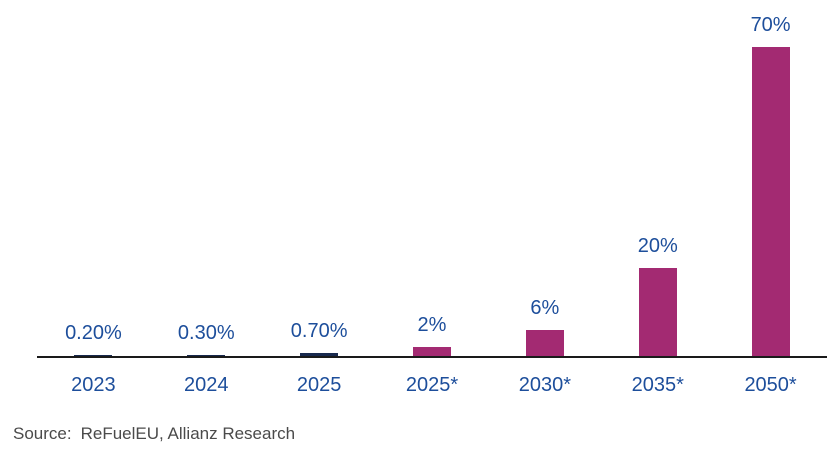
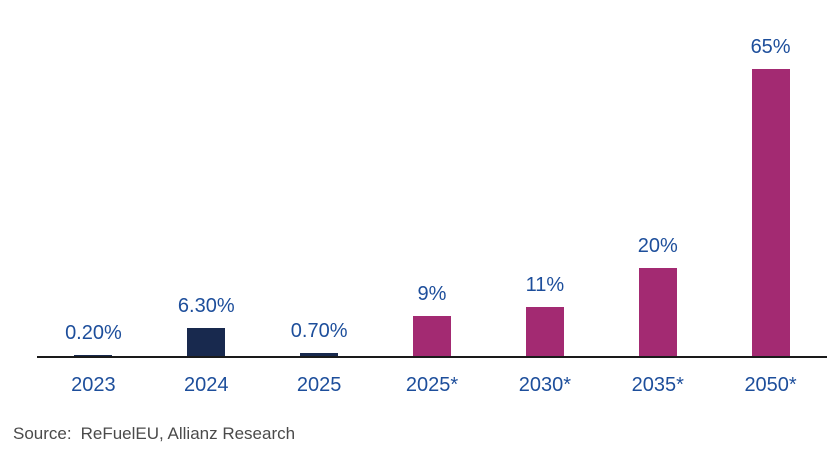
2024: 0.30% -> 6.30%
2025*: 2% -> 9%
2030*: 6% -> 11%
2050*: 70% -> 65%
